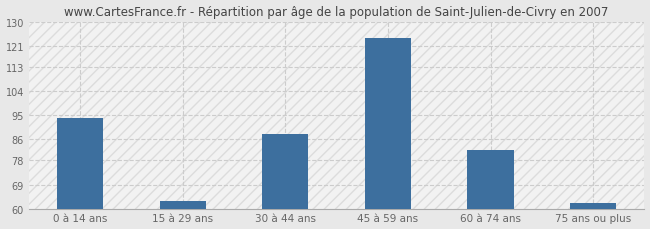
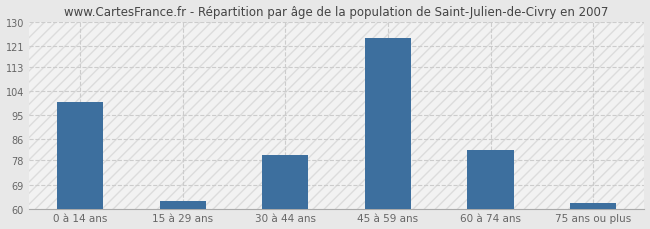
0 à 14 ans: 94 -> 100
30 à 44 ans: 88 -> 80
